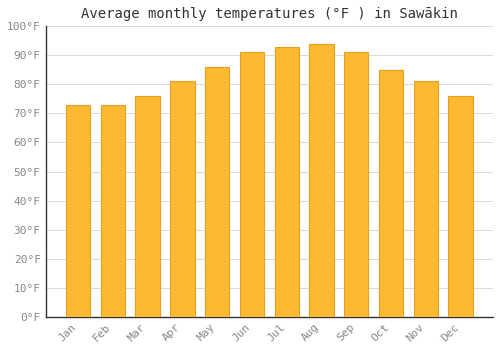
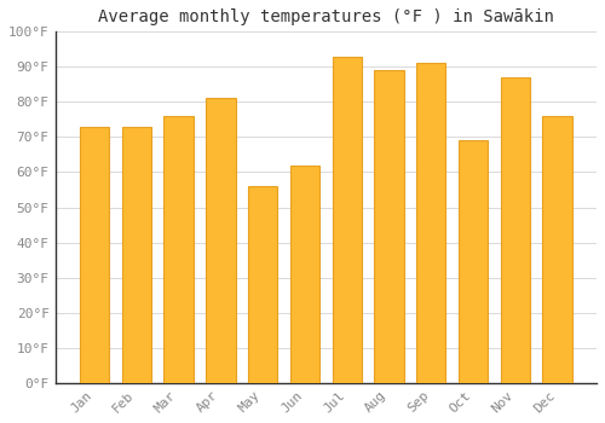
May: 86°F -> 56°F
Jun: 91°F -> 62°F
Aug: 94°F -> 89°F
Oct: 85°F -> 69°F
Nov: 81°F -> 87°F
